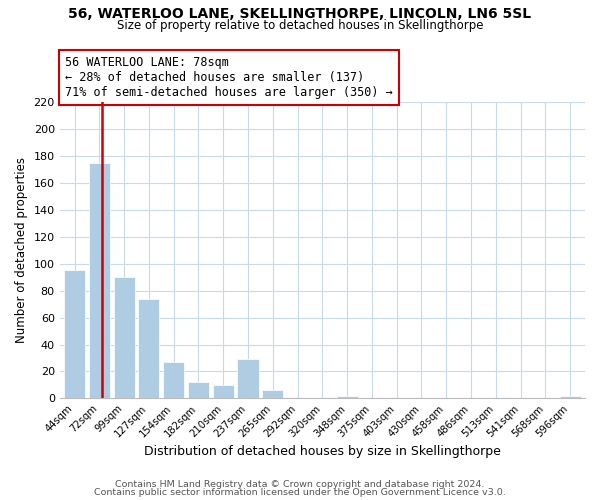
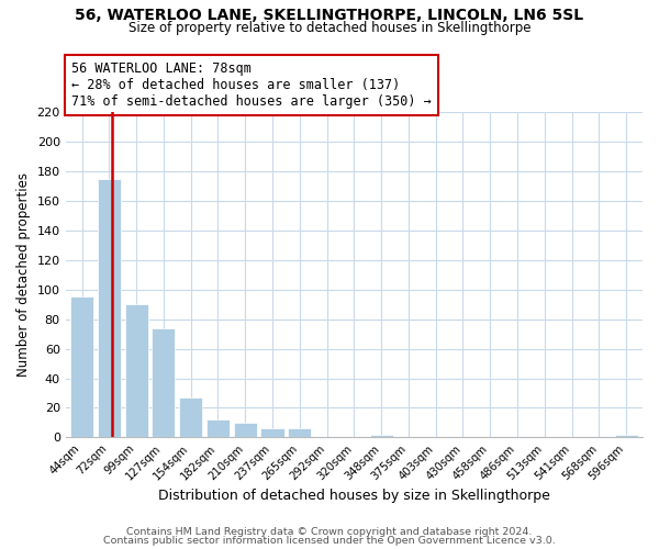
237sqm: 29 -> 6
